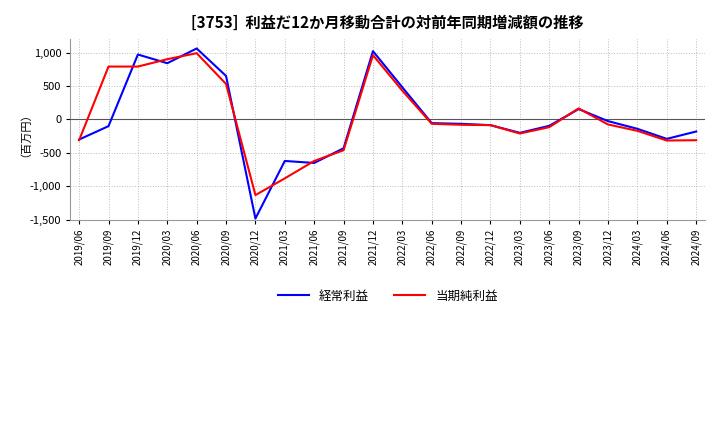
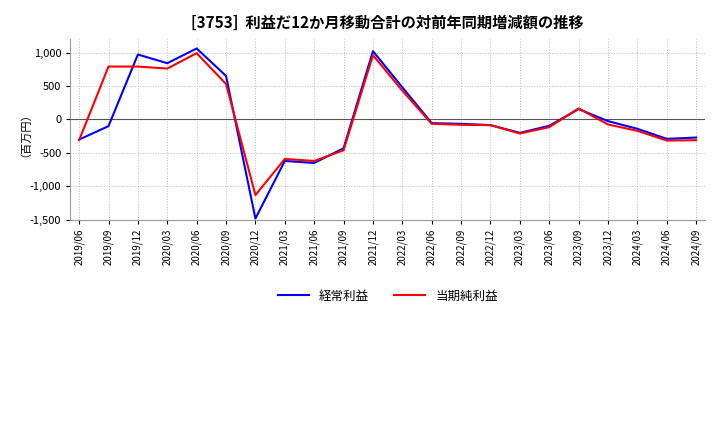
当期純利益/2020/03: 900 -> 760
当期純利益/2021/03: -880 -> -590
経常利益/2024/09: -180 -> -270
